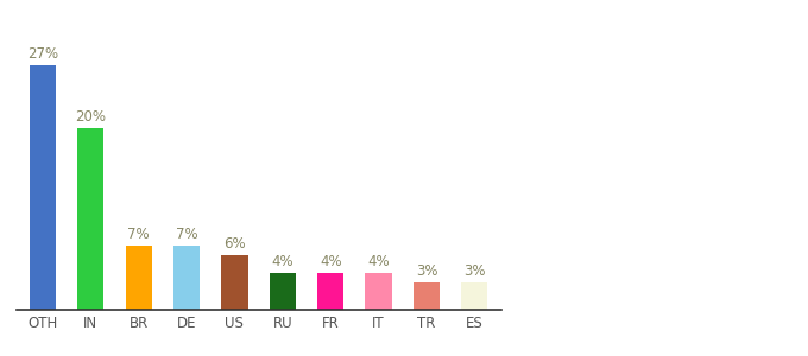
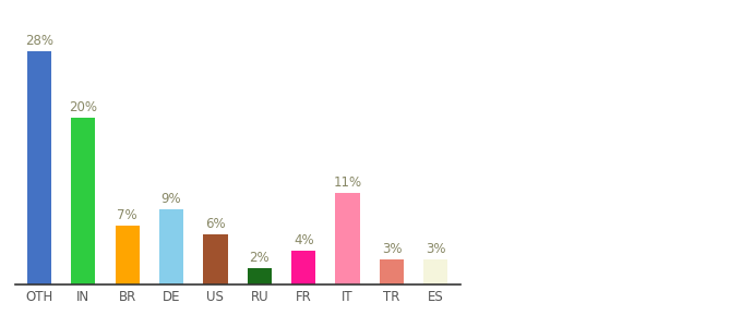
OTH: 27% -> 28%
DE: 7% -> 9%
RU: 4% -> 2%
IT: 4% -> 11%
